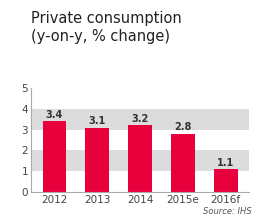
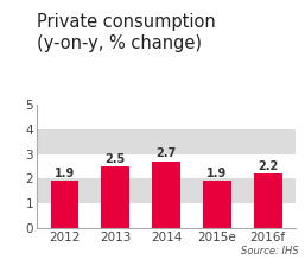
2012: 3.4 -> 1.9
2013: 3.1 -> 2.5
2014: 3.2 -> 2.7
2015e: 2.8 -> 1.9
2016f: 1.1 -> 2.2
